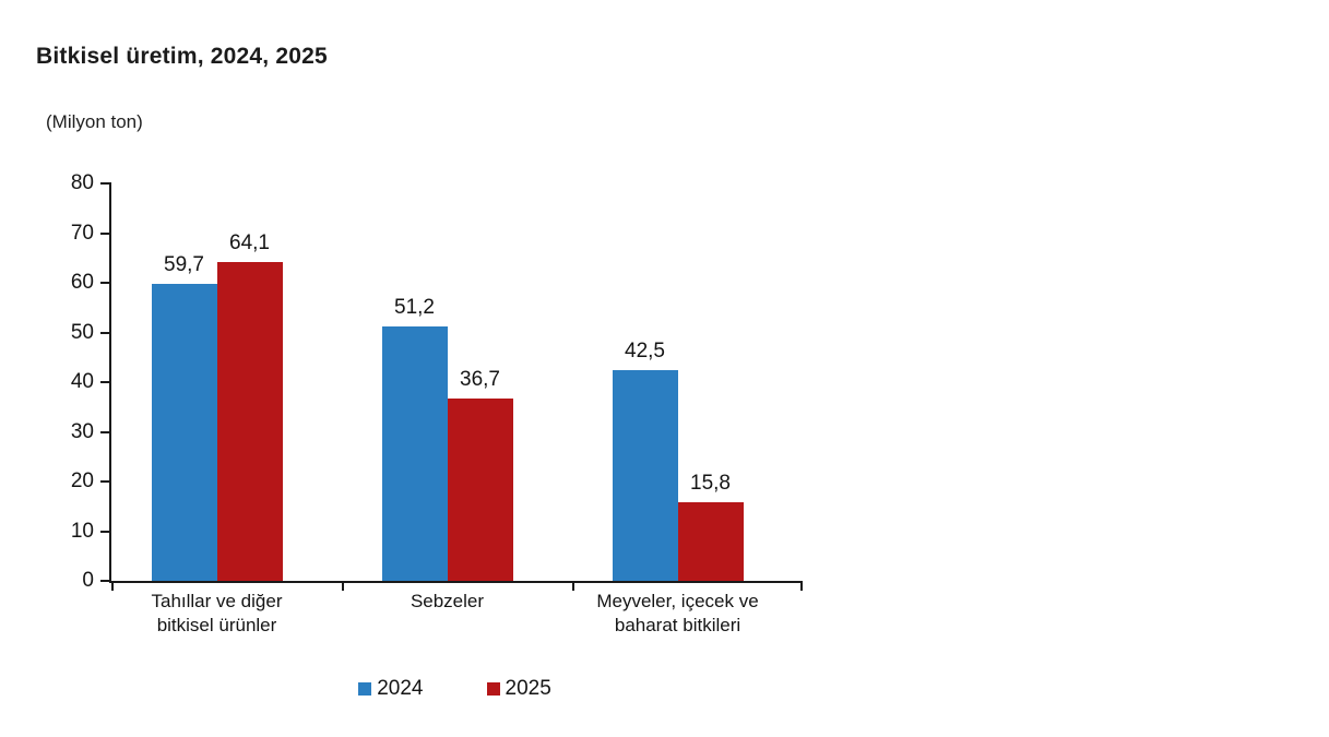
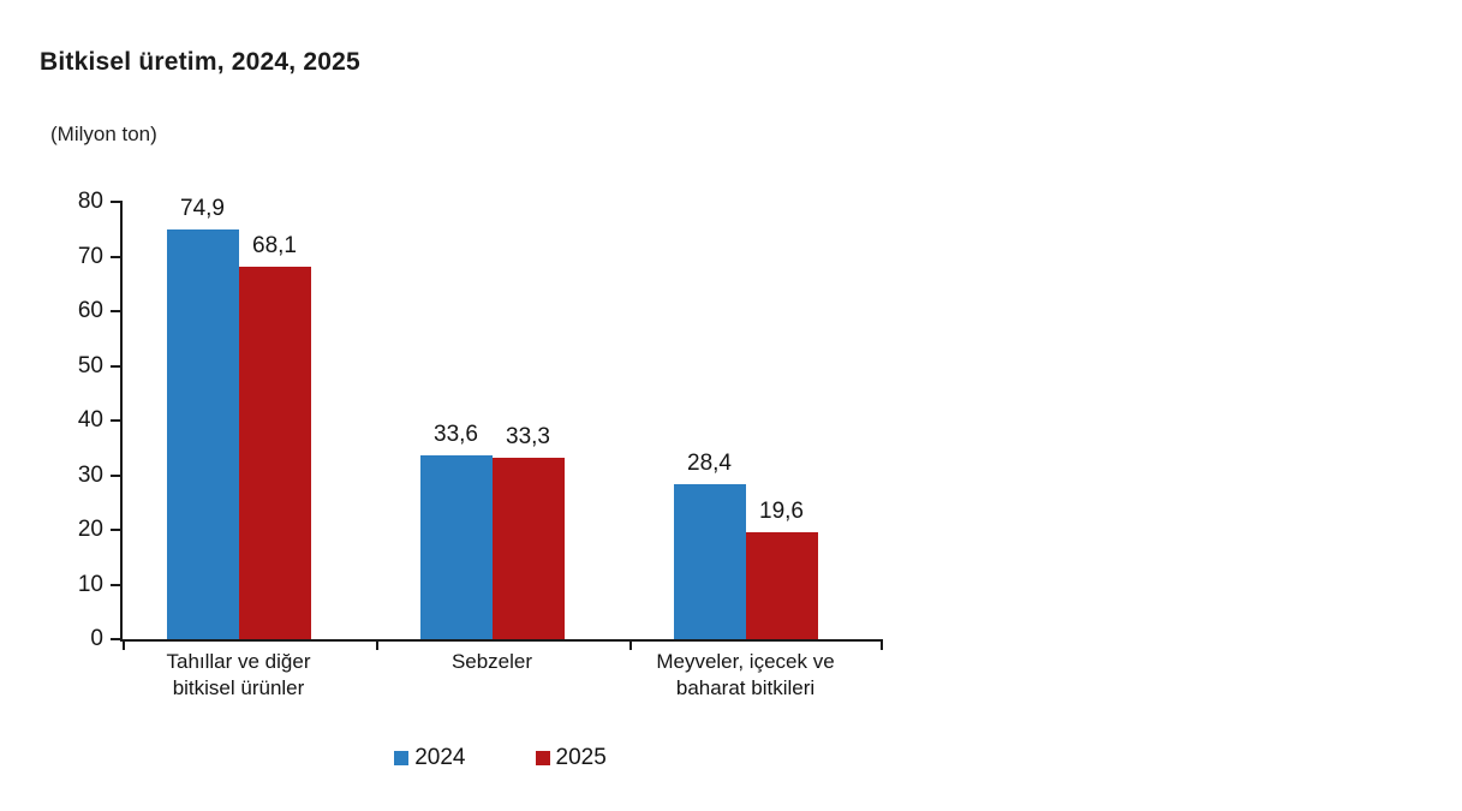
2024/Tahıllar ve diğer bitkisel ürünler: 59,7 -> 74,9
2025/Tahıllar ve diğer bitkisel ürünler: 64,1 -> 68,1
2024/Sebzeler: 51,2 -> 33,6
2025/Sebzeler: 36,7 -> 33,3
2024/Meyveler, içecek ve baharat bitkileri: 42,5 -> 28,4
2025/Meyveler, içecek ve baharat bitkileri: 15,8 -> 19,6
